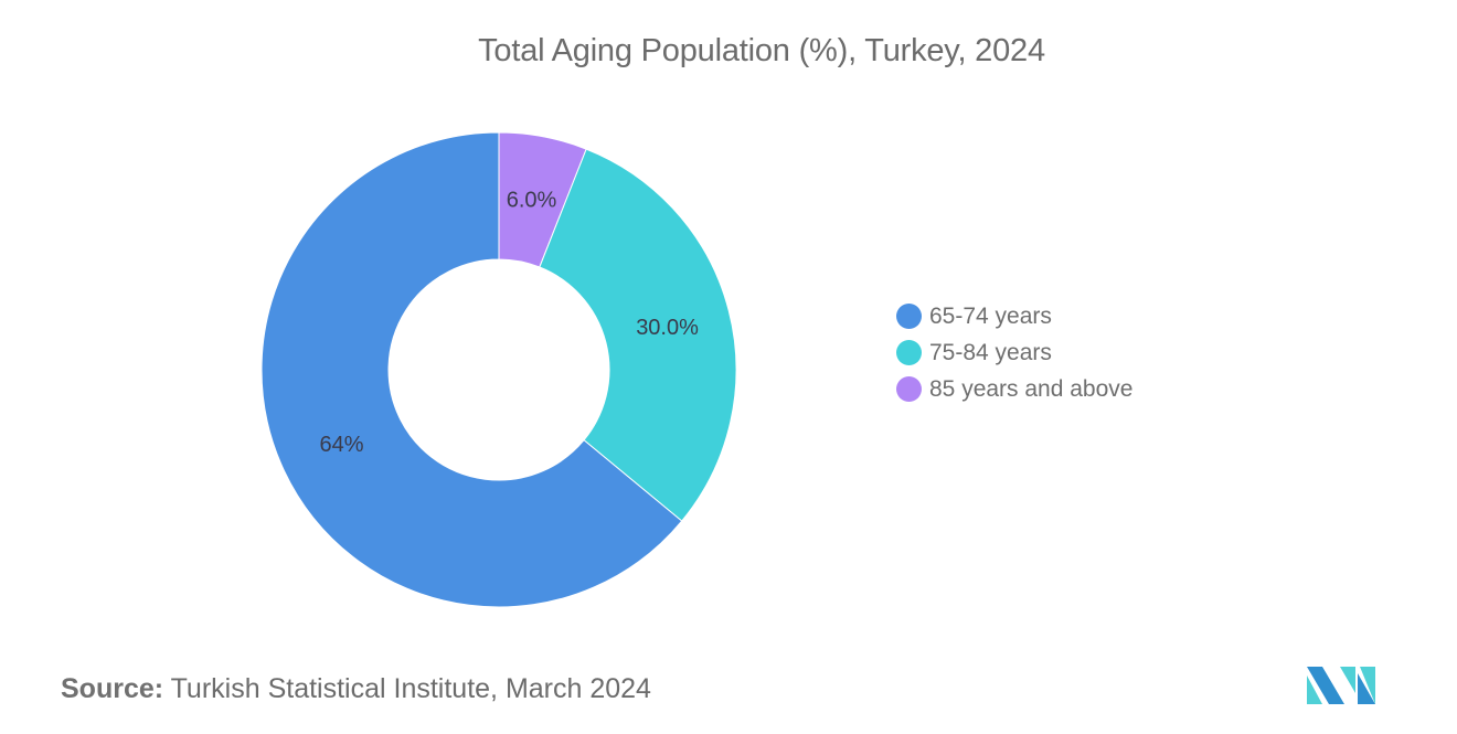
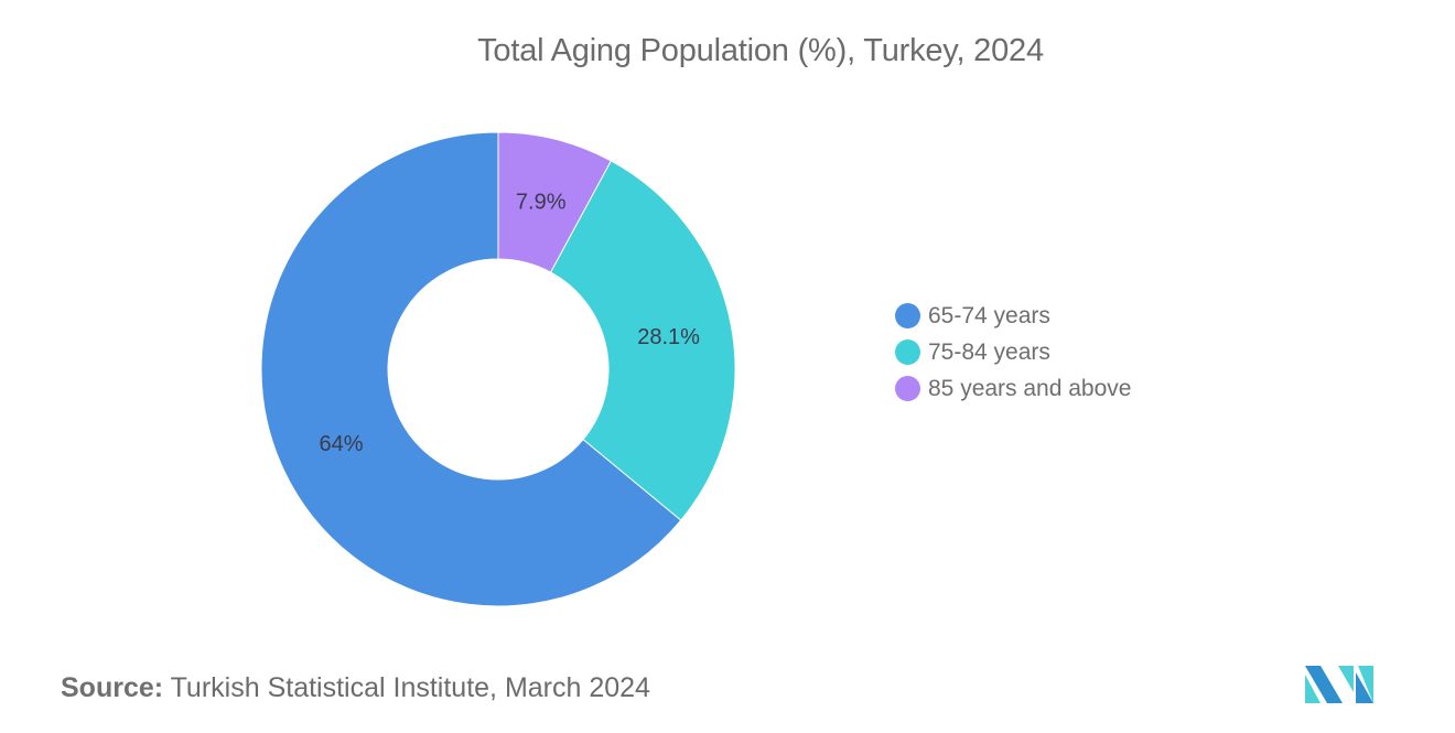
75-84 years: 30.0% -> 28.1%
85 years and above: 6.0% -> 7.9%
